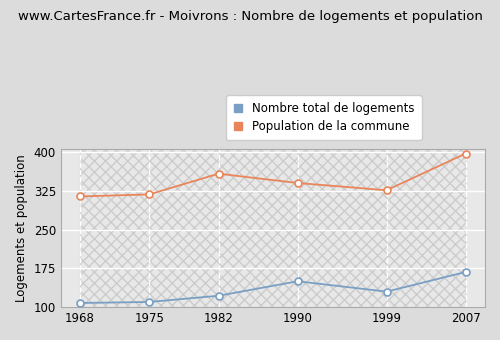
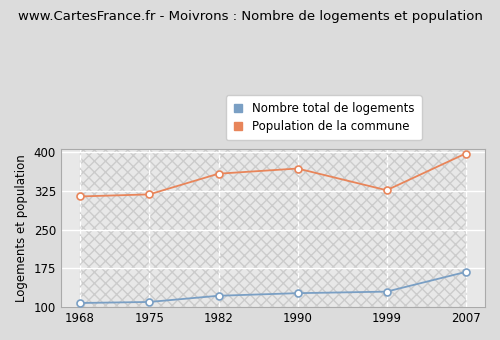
Nombre total de logements/1990: 150 -> 127
Population de la commune/1990: 340 -> 368
